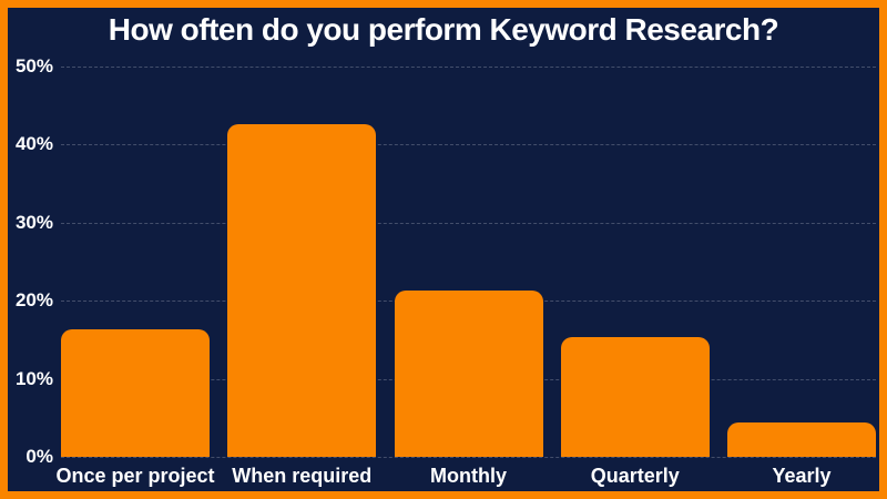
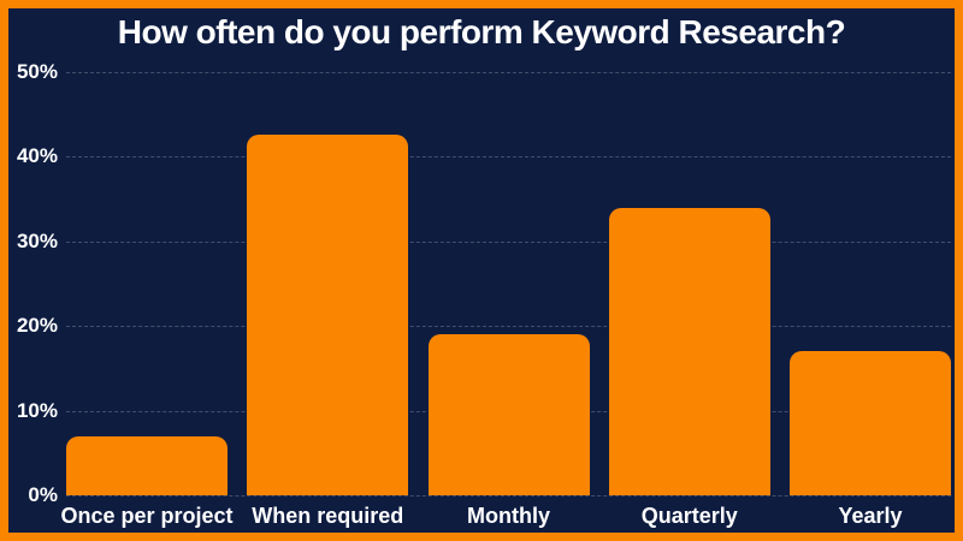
Once per project: 16% -> 7%
Monthly: 21% -> 19%
Quarterly: 15% -> 34%
Yearly: 4% -> 17%
